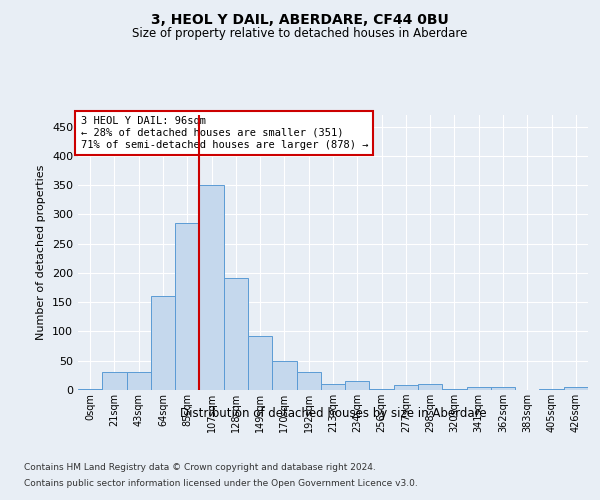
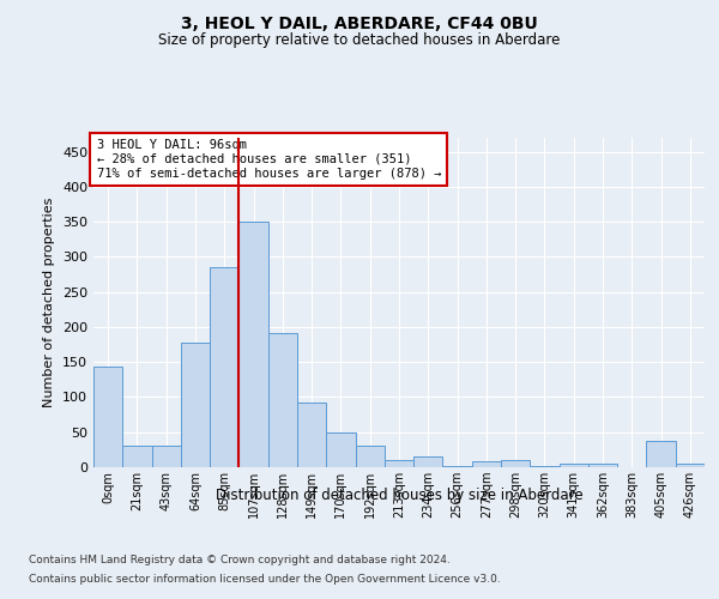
0sqm: 2 -> 144
64sqm: 160 -> 178
405sqm: 1 -> 38
